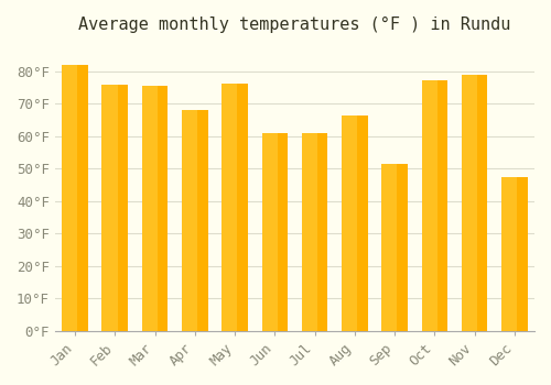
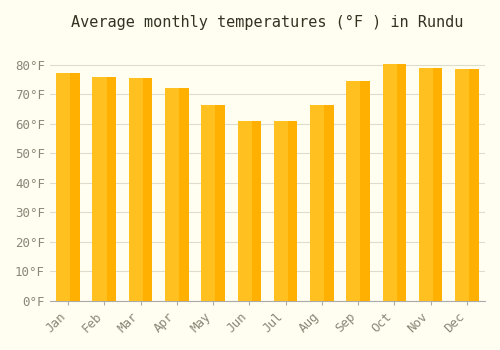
Jan: 82.0°F -> 77.0°F
Apr: 68.0°F -> 72.1°F
May: 76.0°F -> 66.2°F
Sep: 51.5°F -> 74.3°F
Oct: 77.0°F -> 80.1°F
Dec: 47.5°F -> 78.4°F
